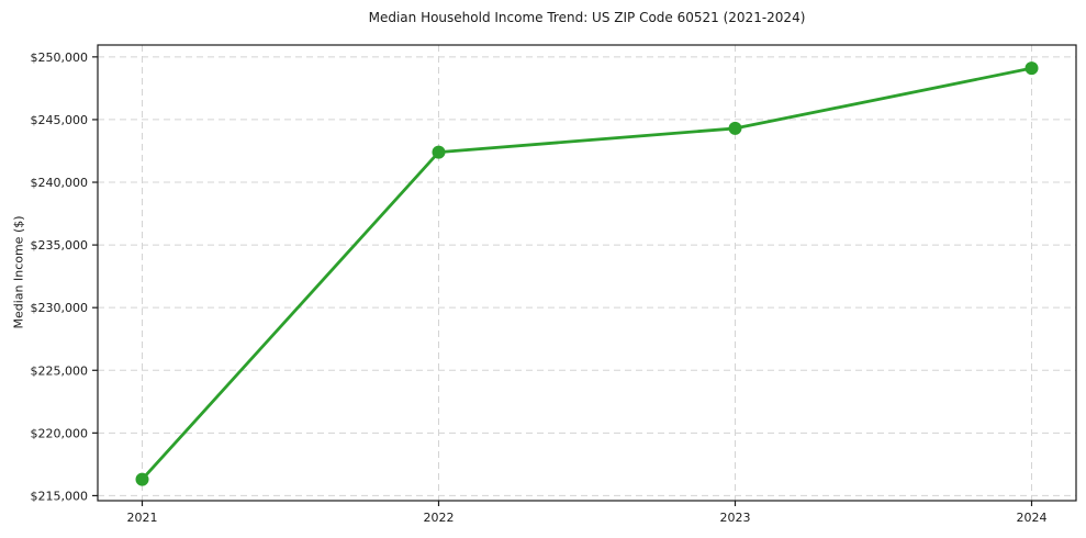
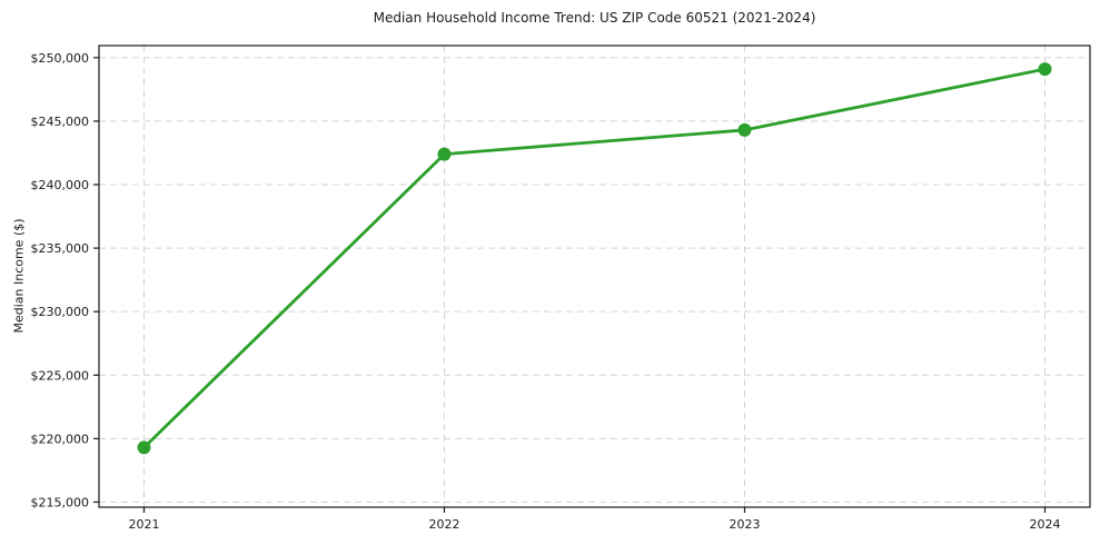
2021: $216300 -> $219300
